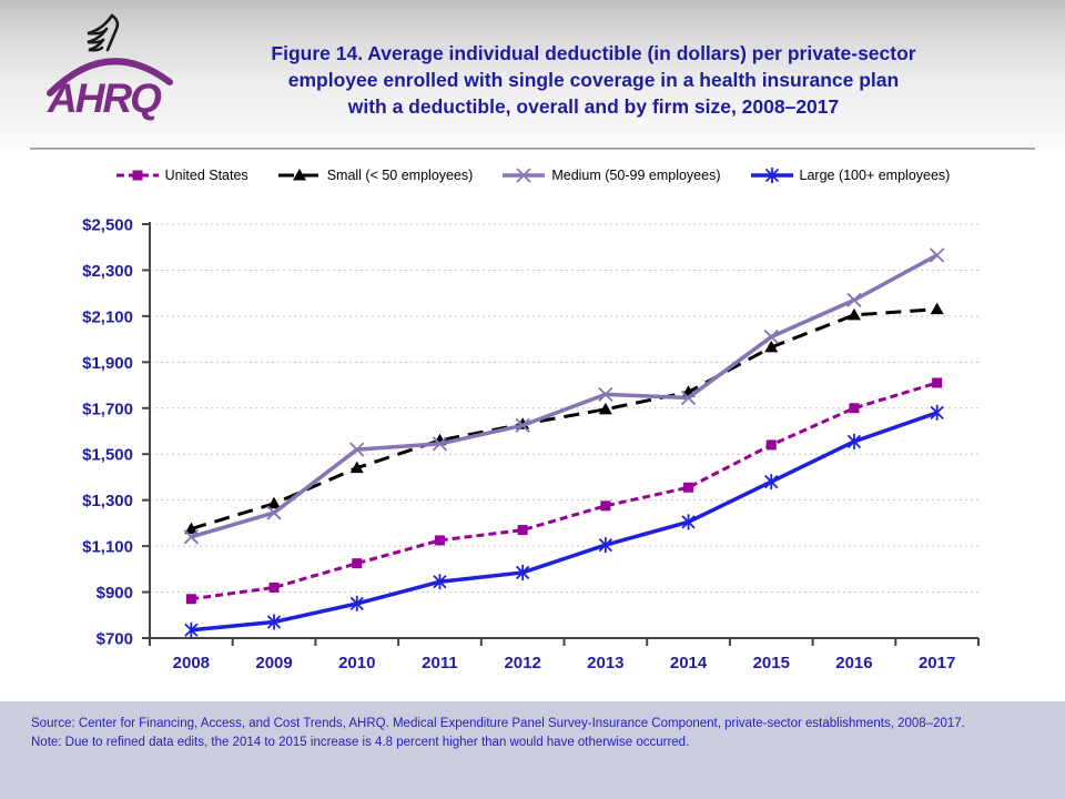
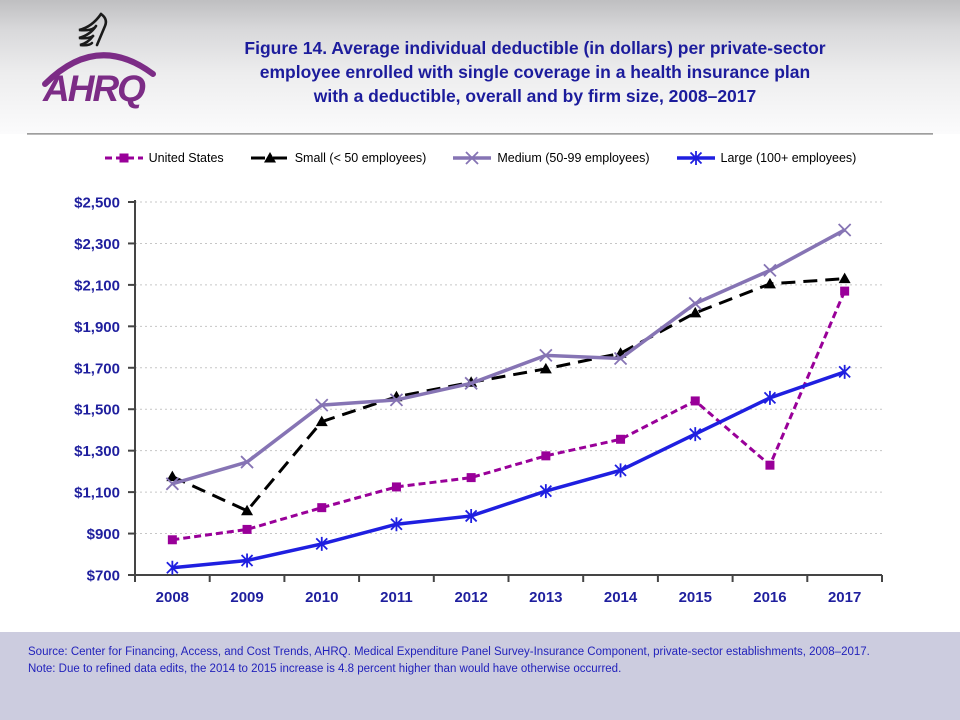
Small (< 50 employees)/2009: $1280 -> $1010
United States/2016: $1700 -> $1230
United States/2017: $1810 -> $2070
